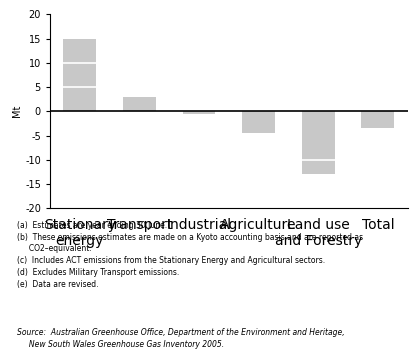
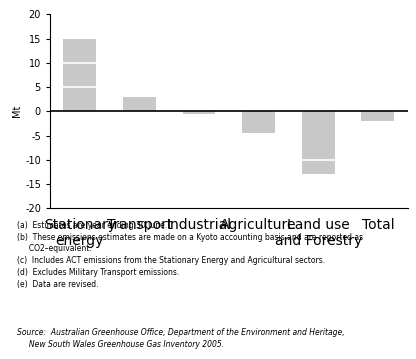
Total: -3.5 -> -2.0
